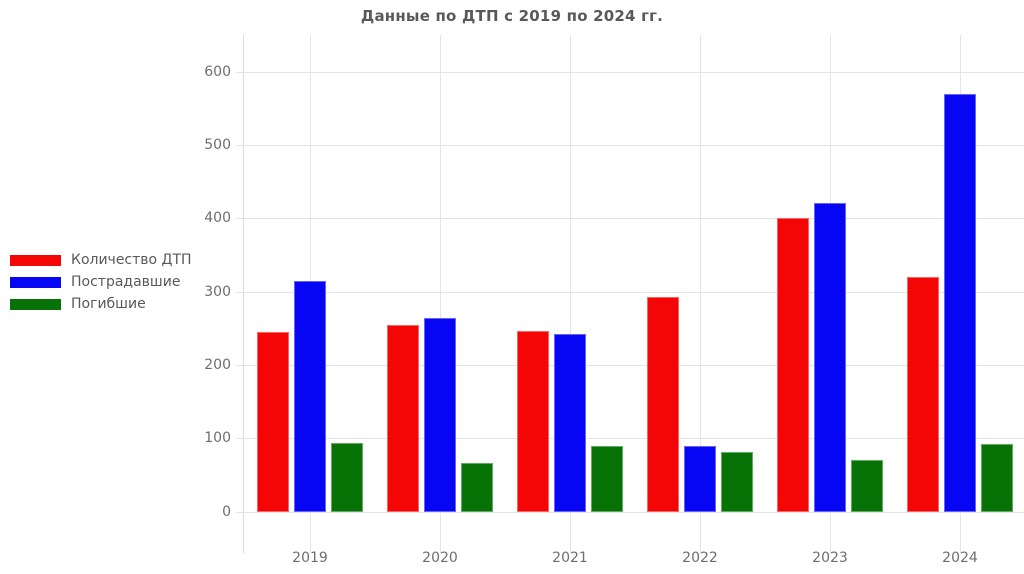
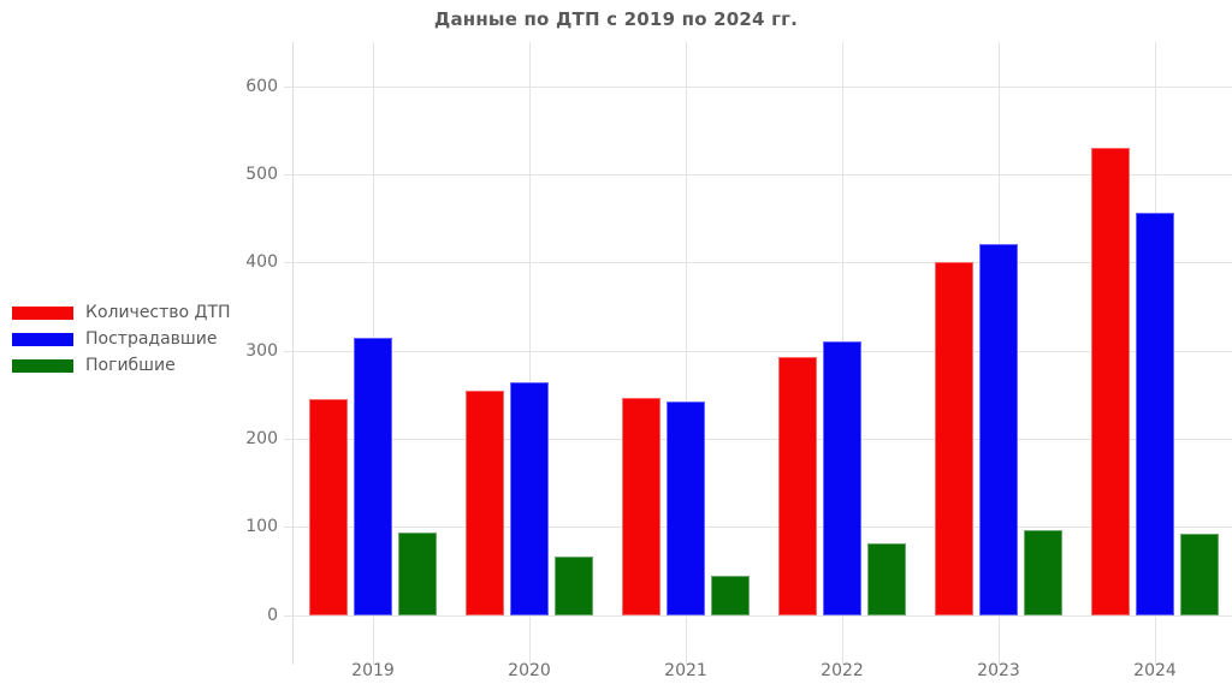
Погибшие/2021: 90 -> 40
Пострадавшие/2022: 90 -> 310
Погибшие/2023: 70 -> 100
Количество ДТП/2024: 320 -> 530
Пострадавшие/2024: 570 -> 460
